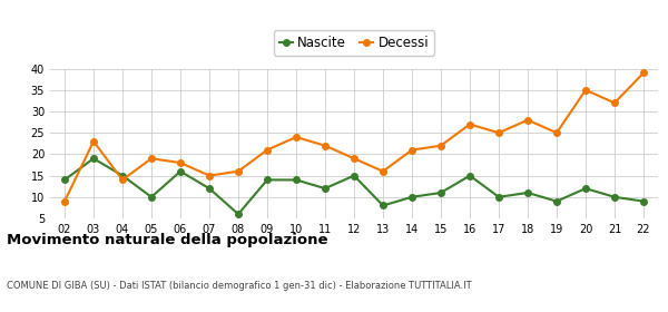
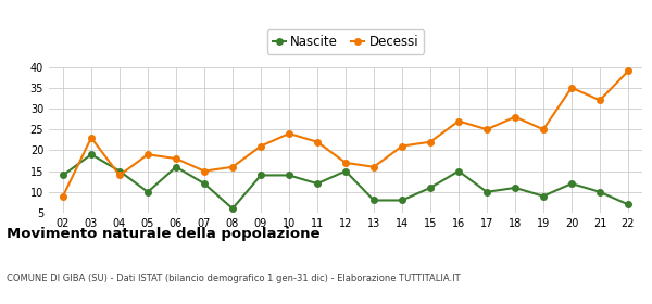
Decessi/12: 19 -> 17
Nascite/14: 10 -> 8
Nascite/22: 9 -> 7
